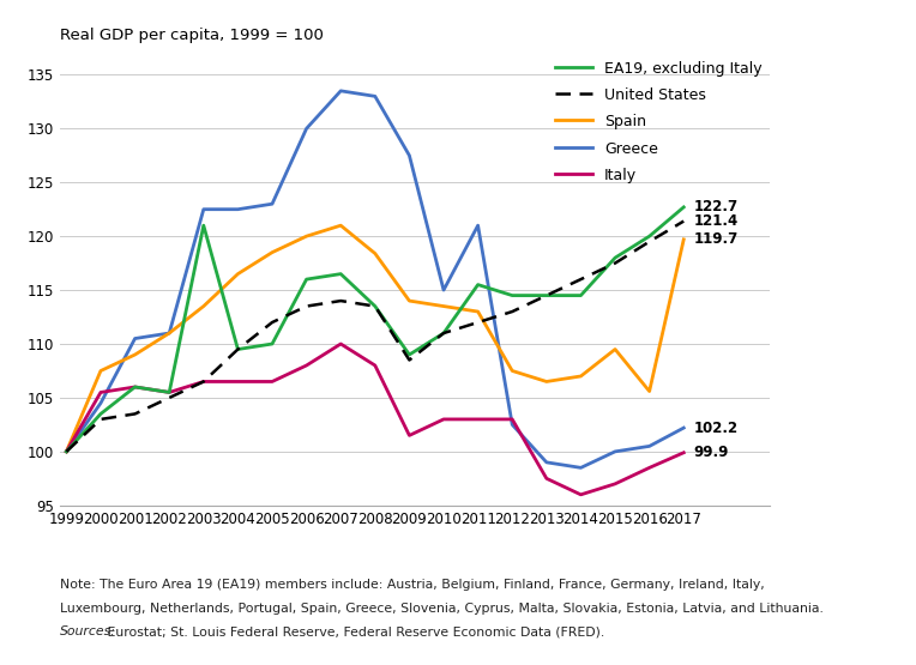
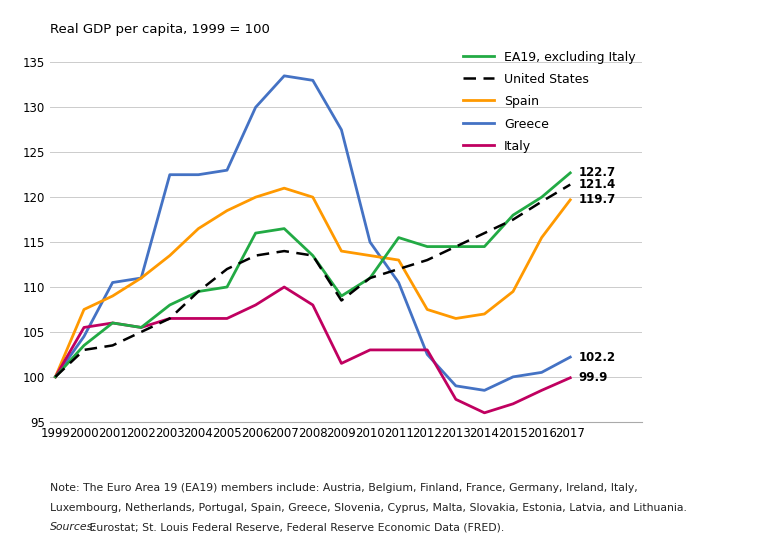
EA19, excluding Italy/2003: 121.0 -> 108.0
Spain/2008: 118.4 -> 120.0
Greece/2011: 121.0 -> 110.5
Spain/2016: 105.6 -> 115.5
